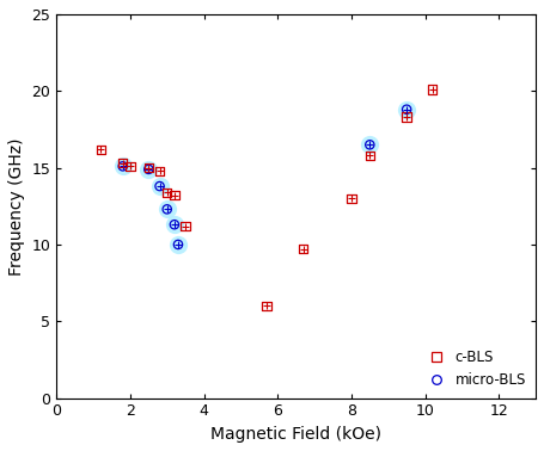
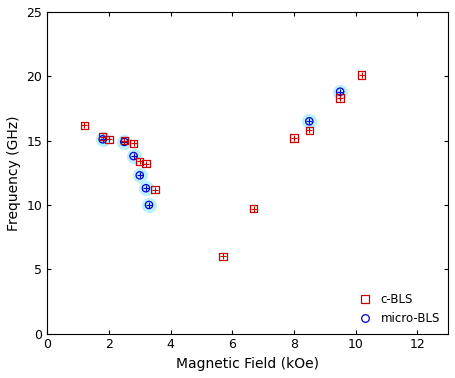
c-BLS/8: 13.0 -> 15.2
